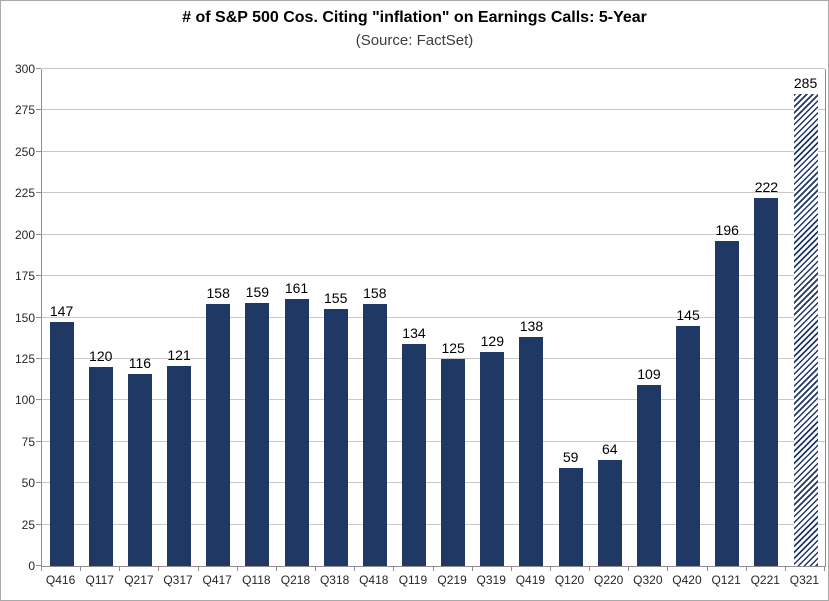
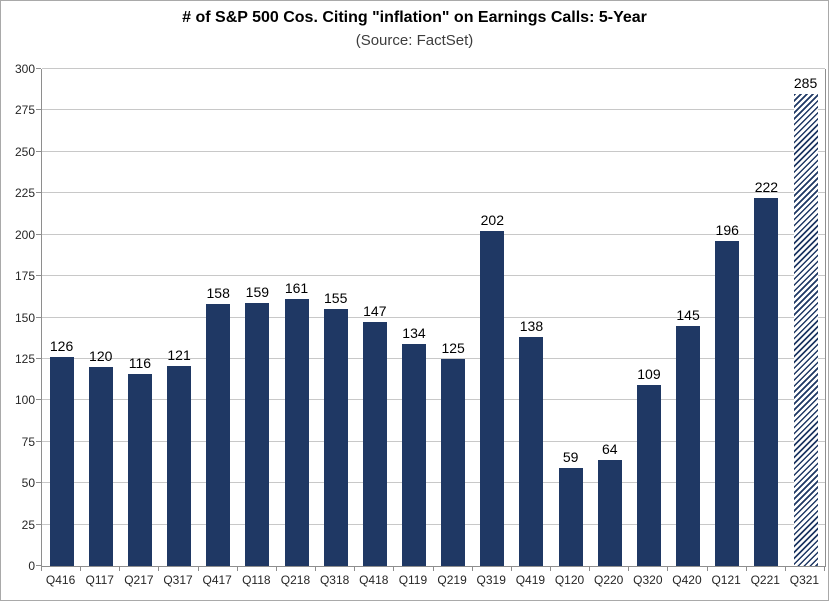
Q416: 147 -> 126
Q418: 158 -> 147
Q319: 129 -> 202
